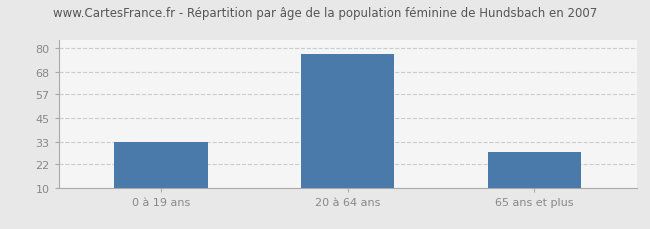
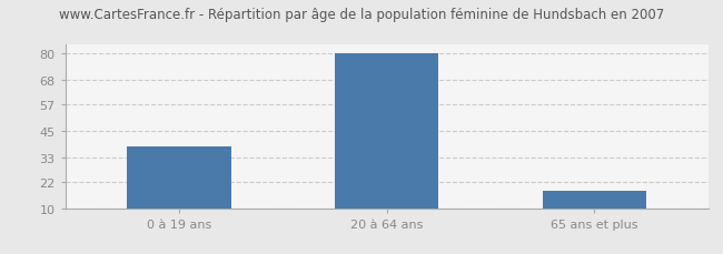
0 à 19 ans: 33 -> 38
20 à 64 ans: 77 -> 80
65 ans et plus: 28 -> 18
